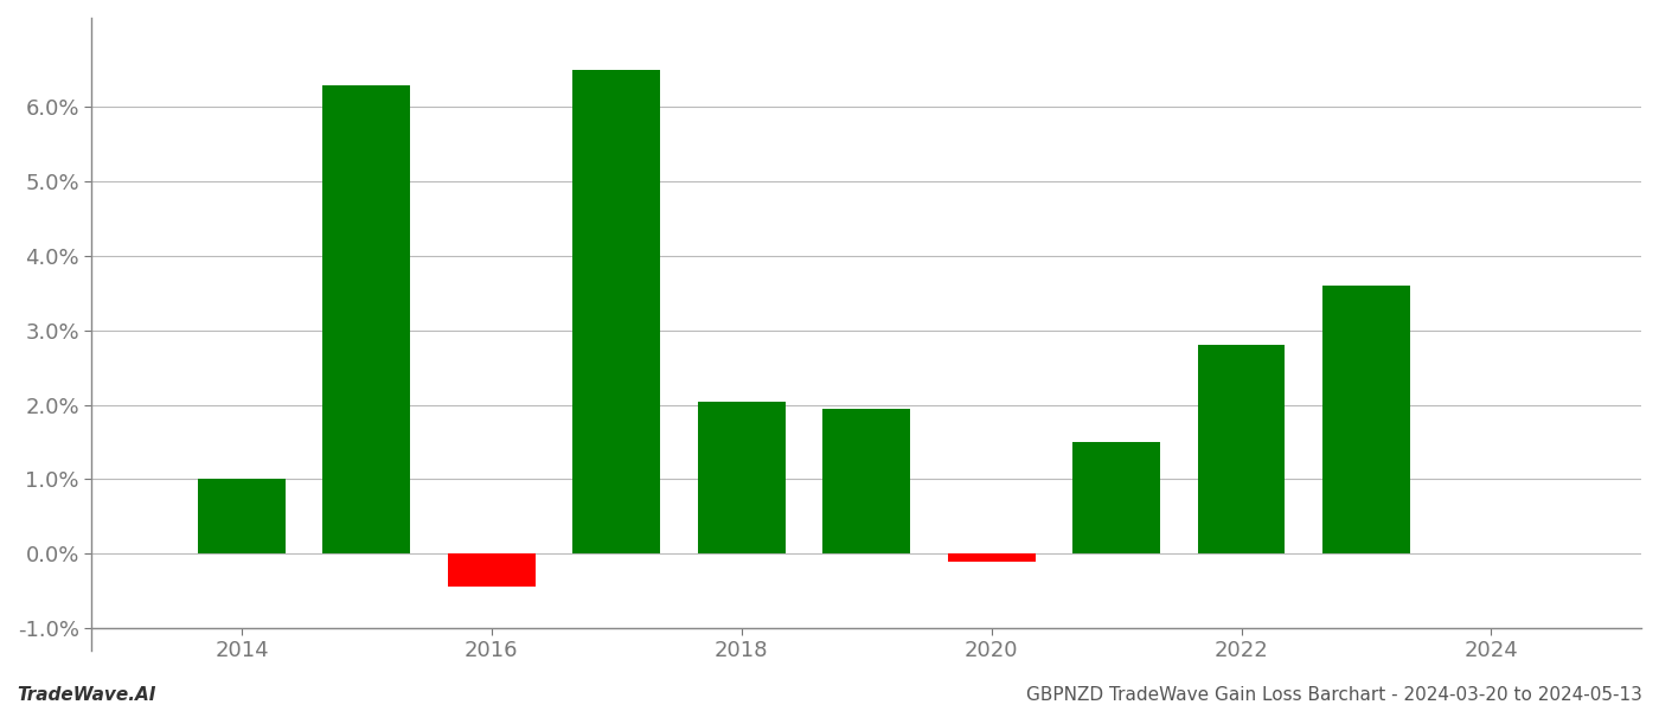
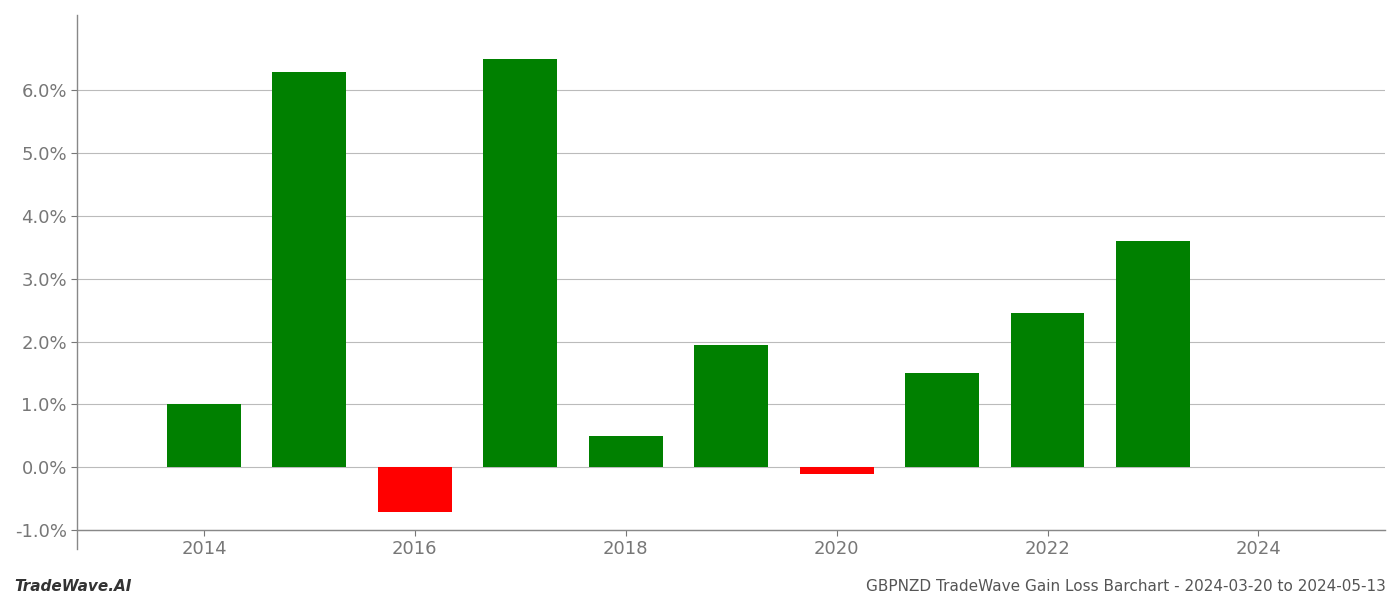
2016: -0.44% -> -0.72%
2018: 2.04% -> 0.50%
2022: 2.80% -> 2.45%
